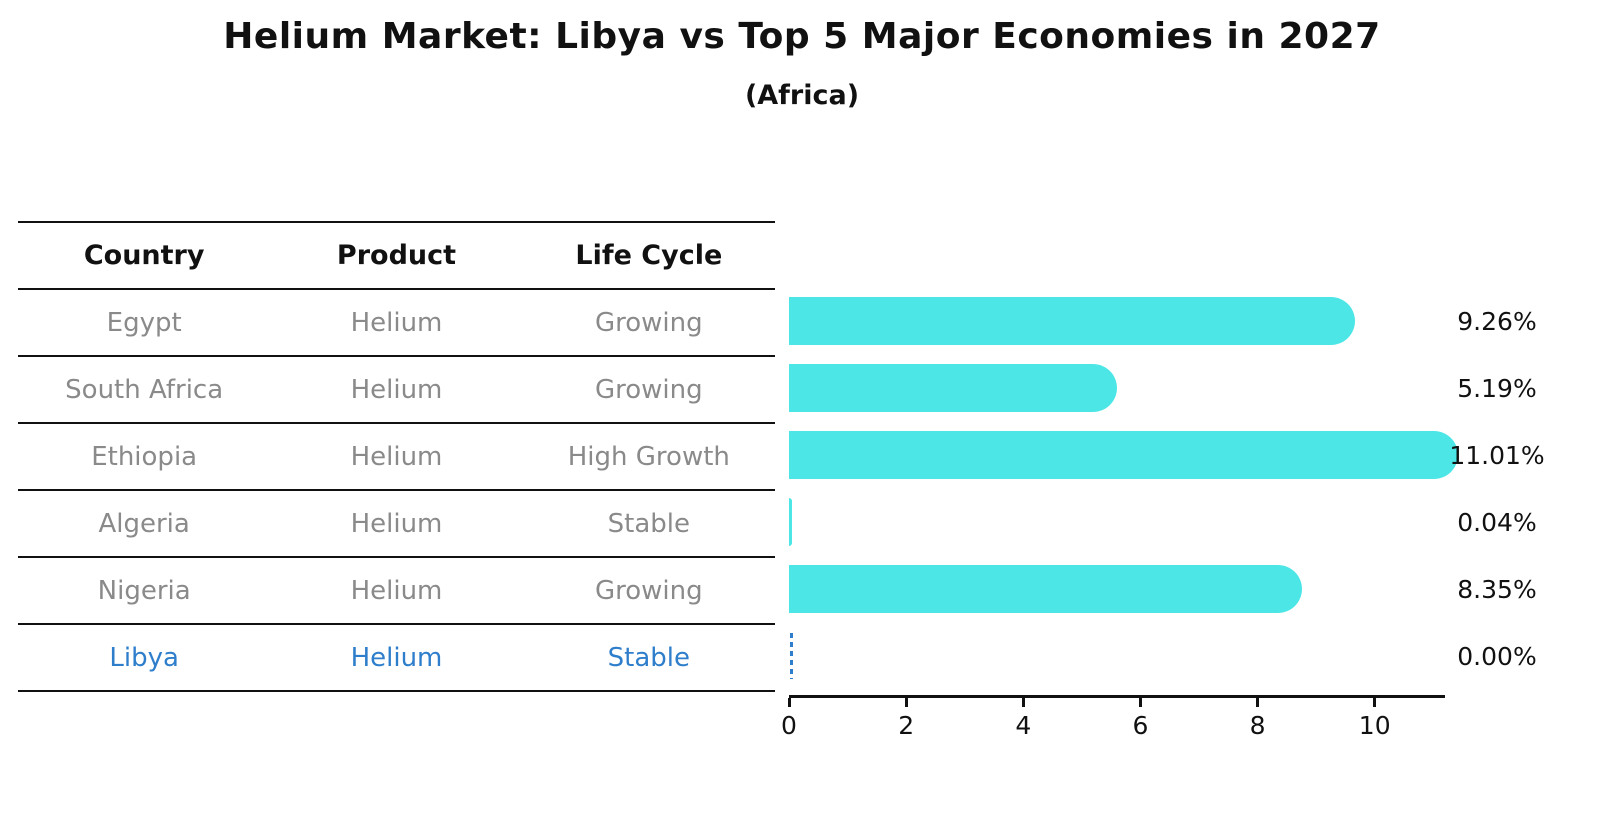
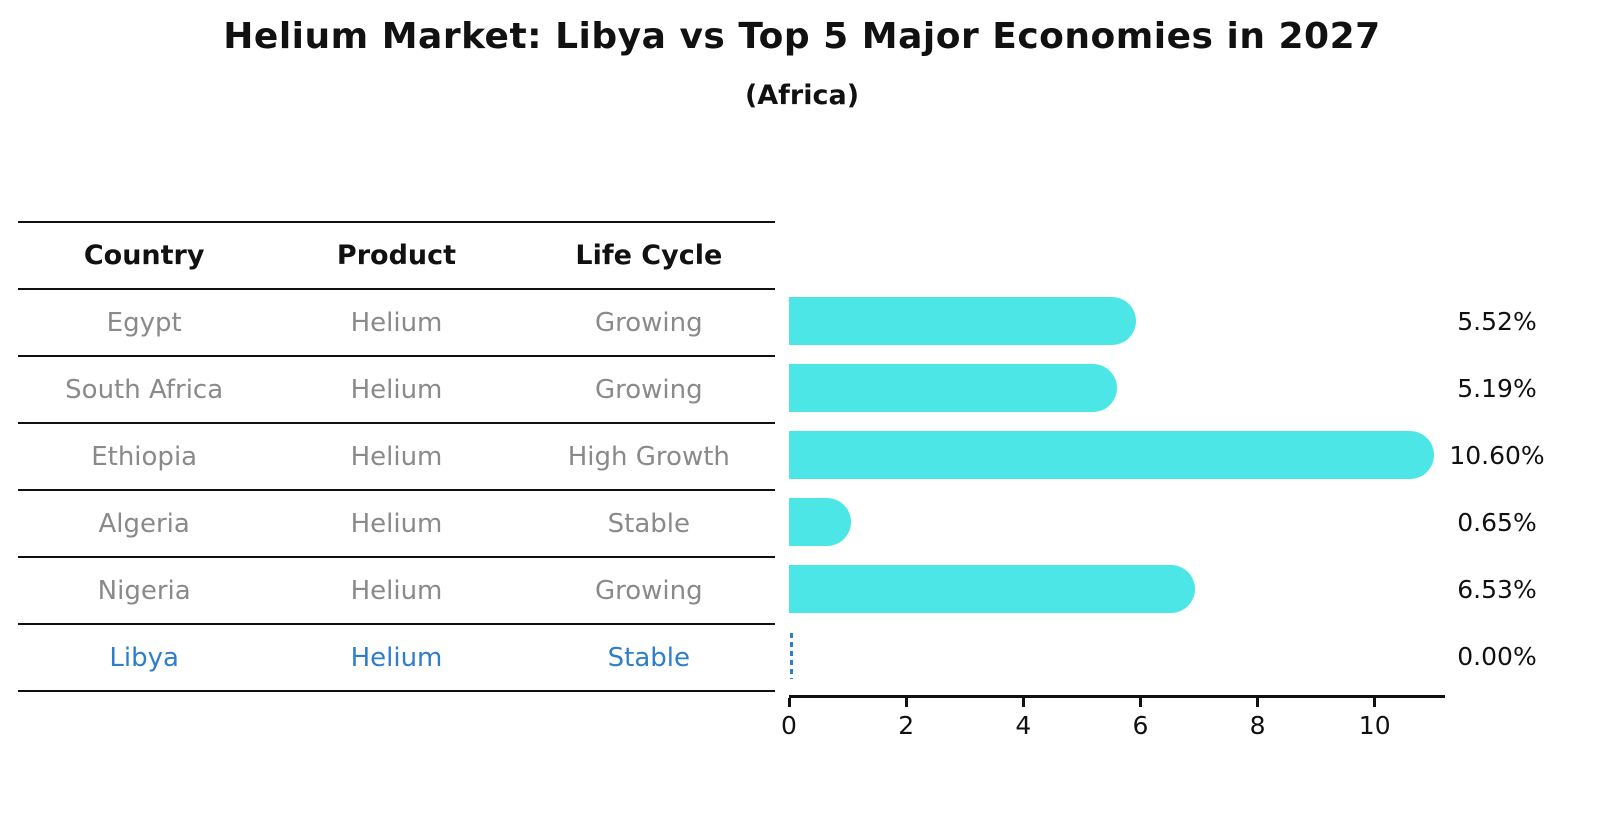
Egypt: 9.26% -> 5.52%
Ethiopia: 11.01% -> 10.60%
Algeria: 0.04% -> 0.65%
Nigeria: 8.35% -> 6.53%
